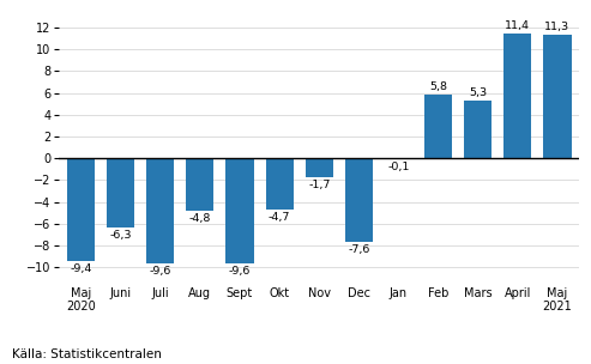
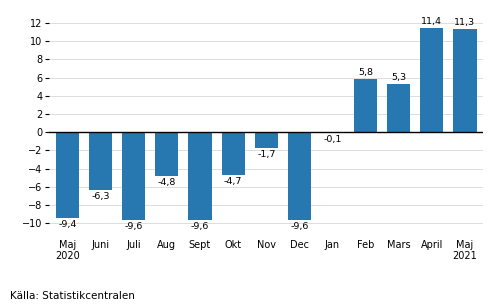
Dec: -7,6 -> -9,6
